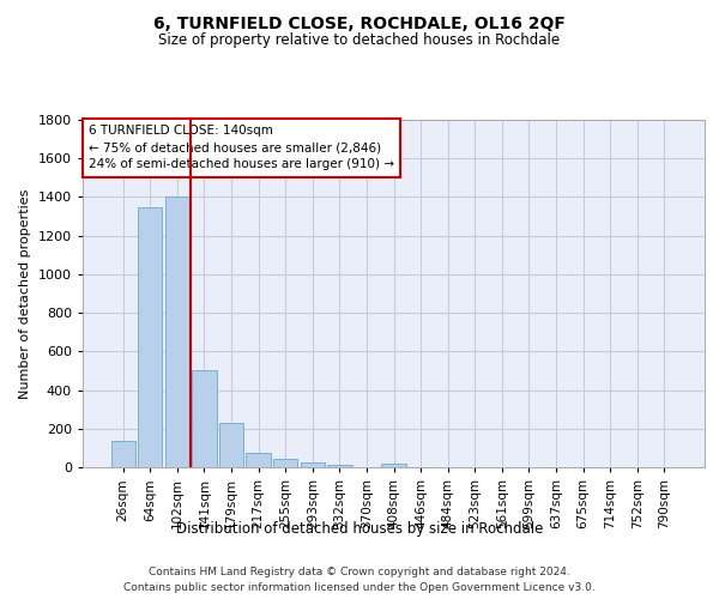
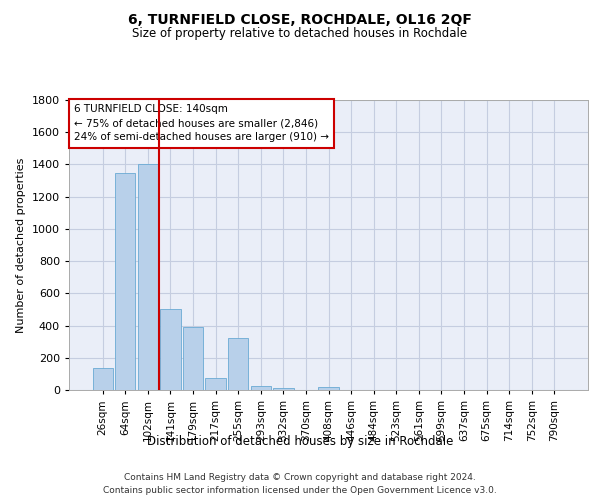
179sqm: 230 -> 390
255sqm: 40 -> 320
